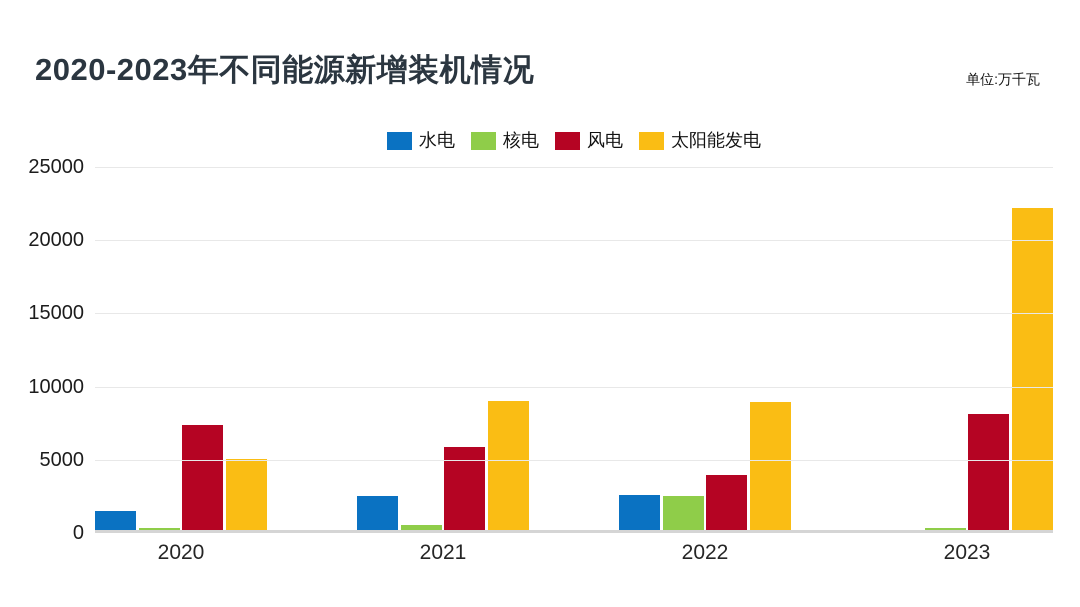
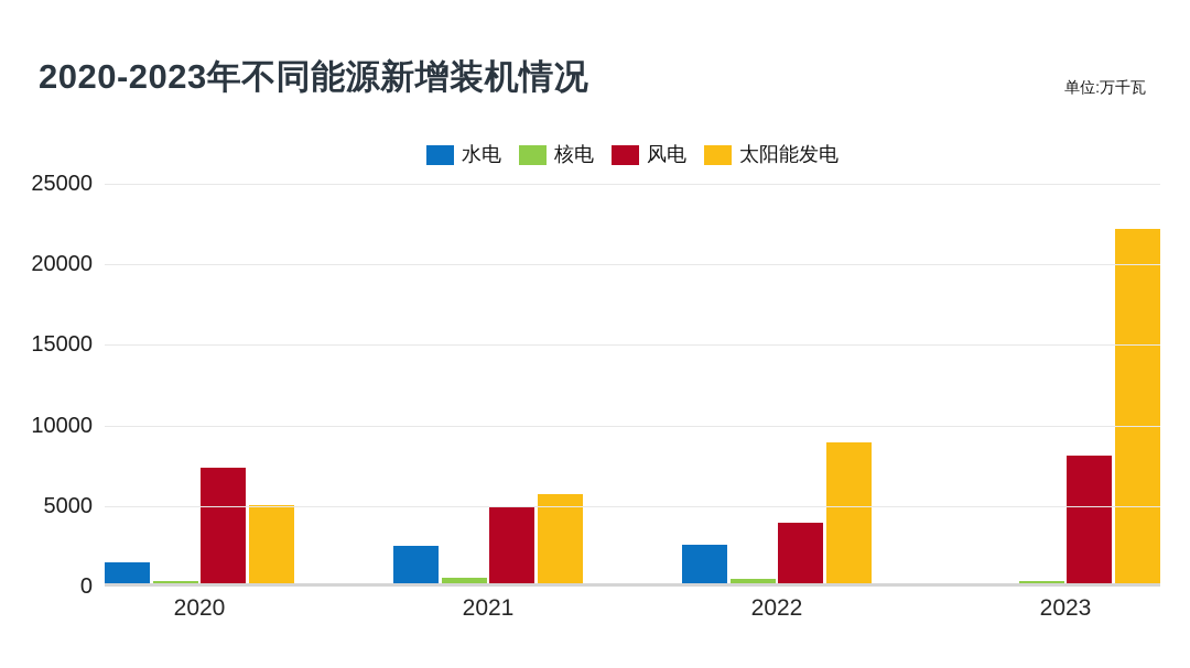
风电/2021: 5700 -> 4800
太阳能发电/2021: 8800 -> 5500
核电/2022: 2300 -> 200
